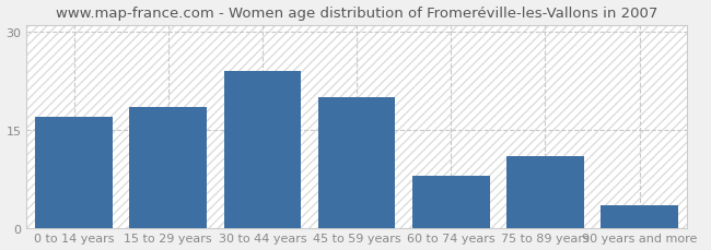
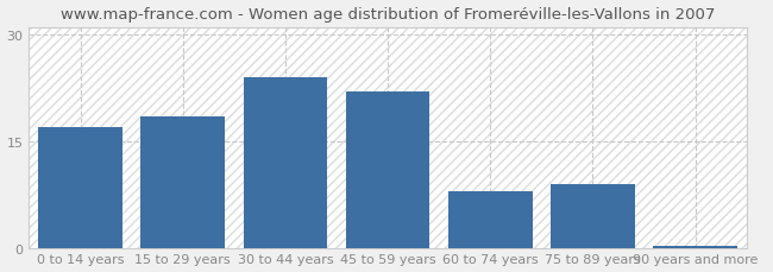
45 to 59 years: 20.0 -> 22.0
75 to 89 years: 11.0 -> 9.0
90 years and more: 3.4 -> 0.3
